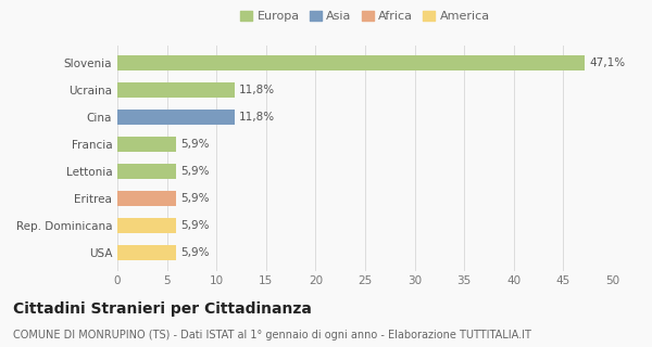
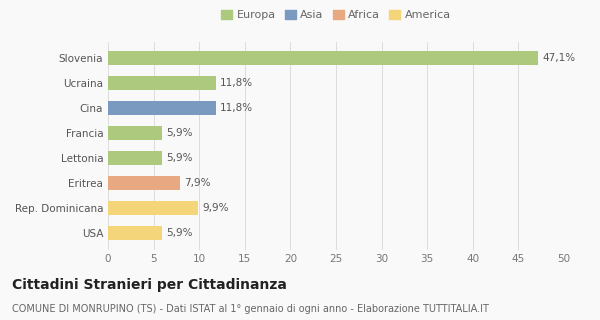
Eritrea: 5,9% -> 7,9%
Rep. Dominicana: 5,9% -> 9,9%
